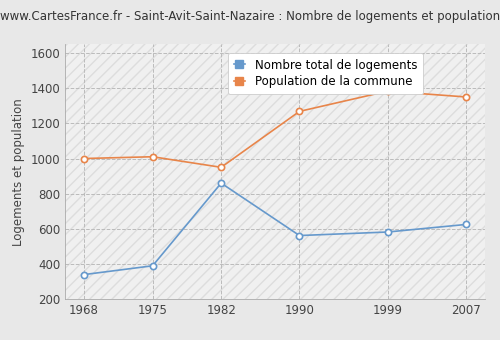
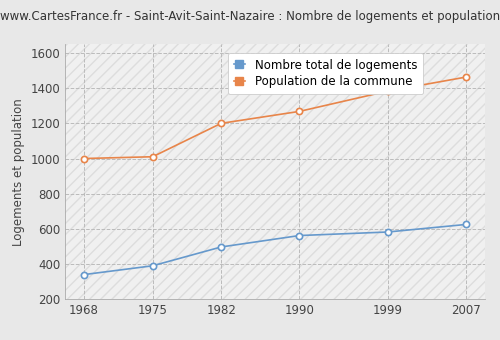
Nombre total de logements/1982: 860 -> 500
Population de la commune/1982: 950 -> 1200
Population de la commune/2007: 1350 -> 1460
